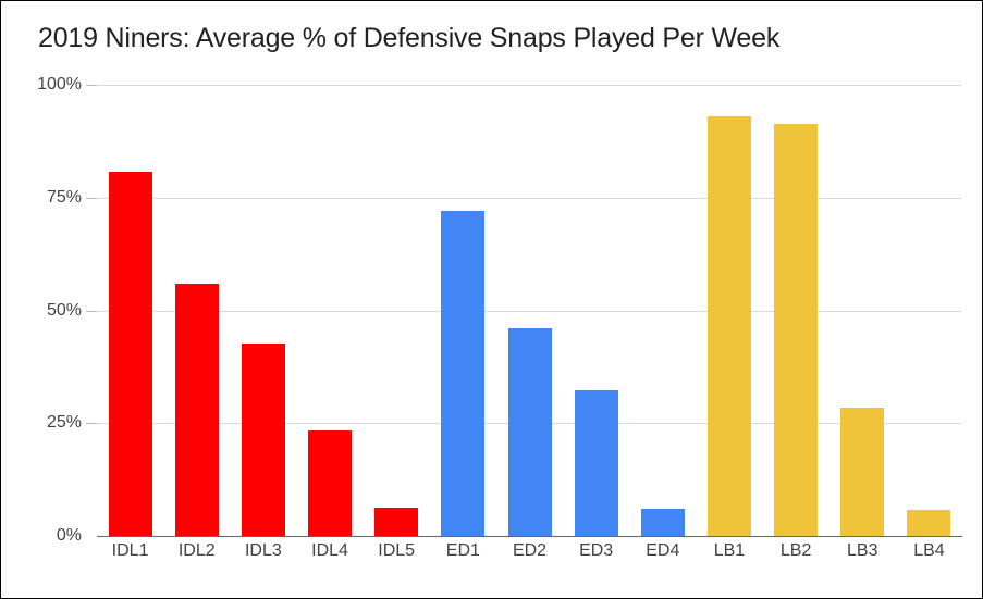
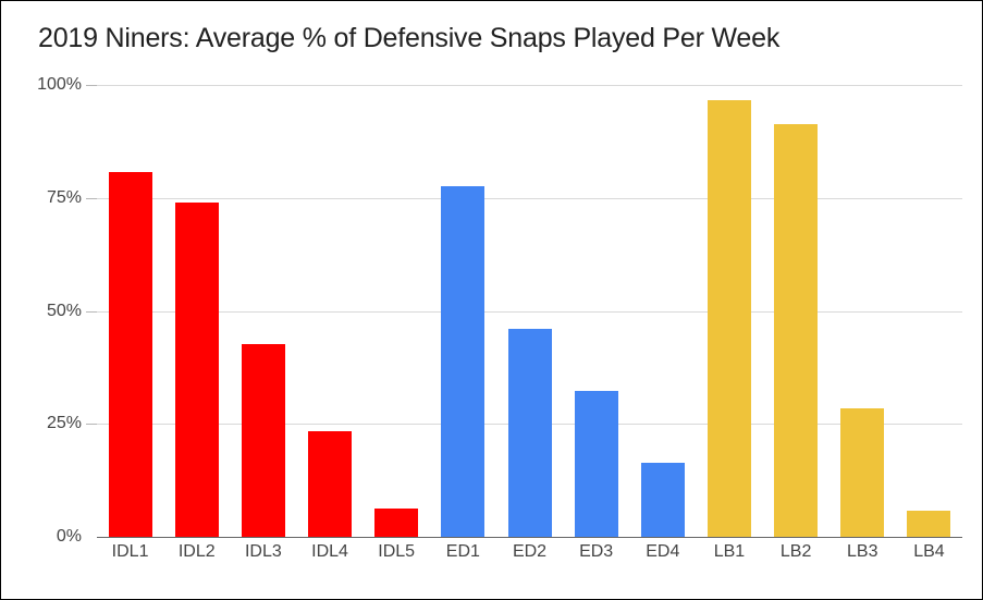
IDL2: 56% -> 74%
ED1: 72% -> 78%
ED4: 6% -> 16%
LB1: 93% -> 97%
